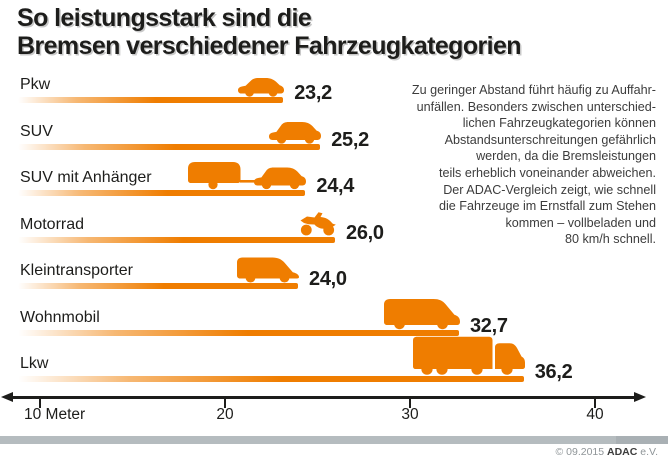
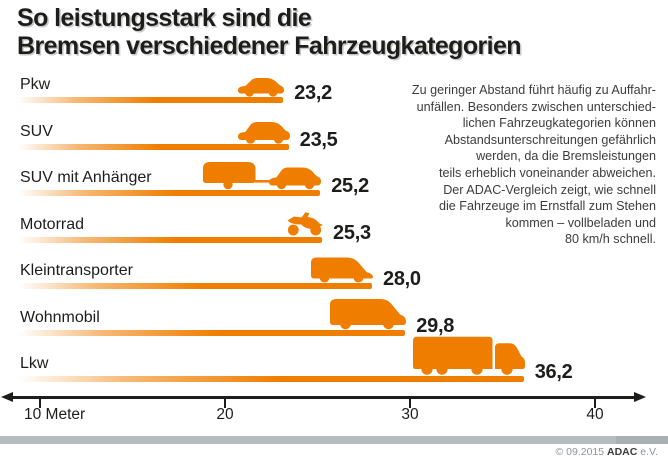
SUV: 25,2 -> 23,5
SUV mit Anhänger: 24,4 -> 25,2
Motorrad: 26,0 -> 25,3
Kleintransporter: 24,0 -> 28,0
Wohnmobil: 32,7 -> 29,8
